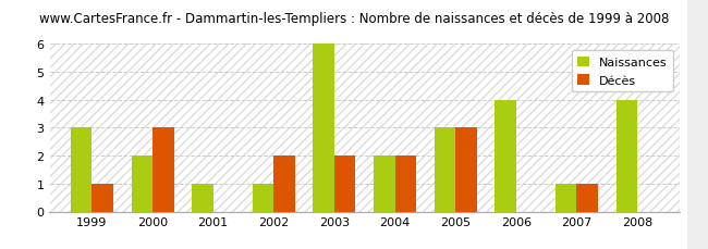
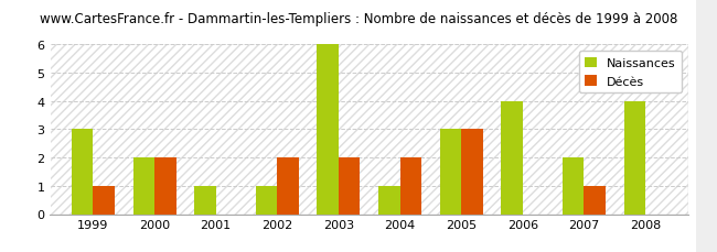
Décès/2000: 3 -> 2
Naissances/2004: 2 -> 1
Naissances/2007: 1 -> 2
